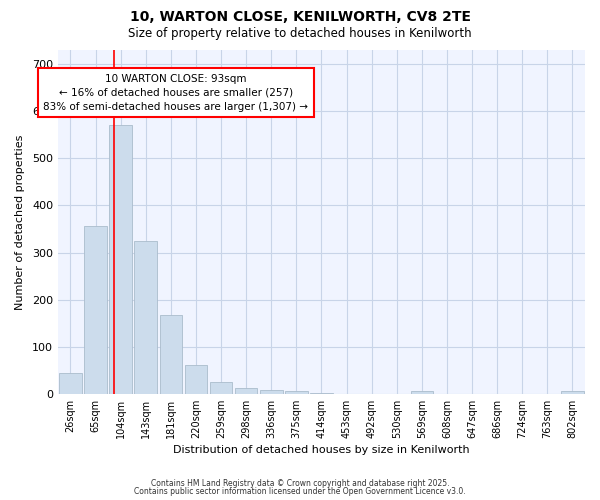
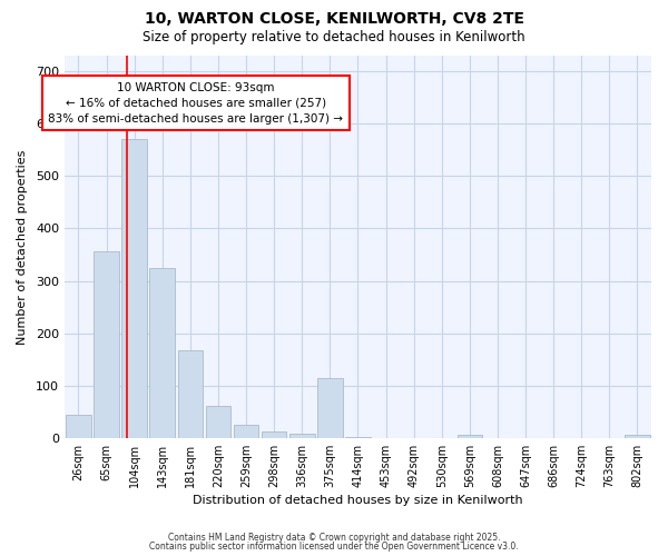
375sqm: 5 -> 115
